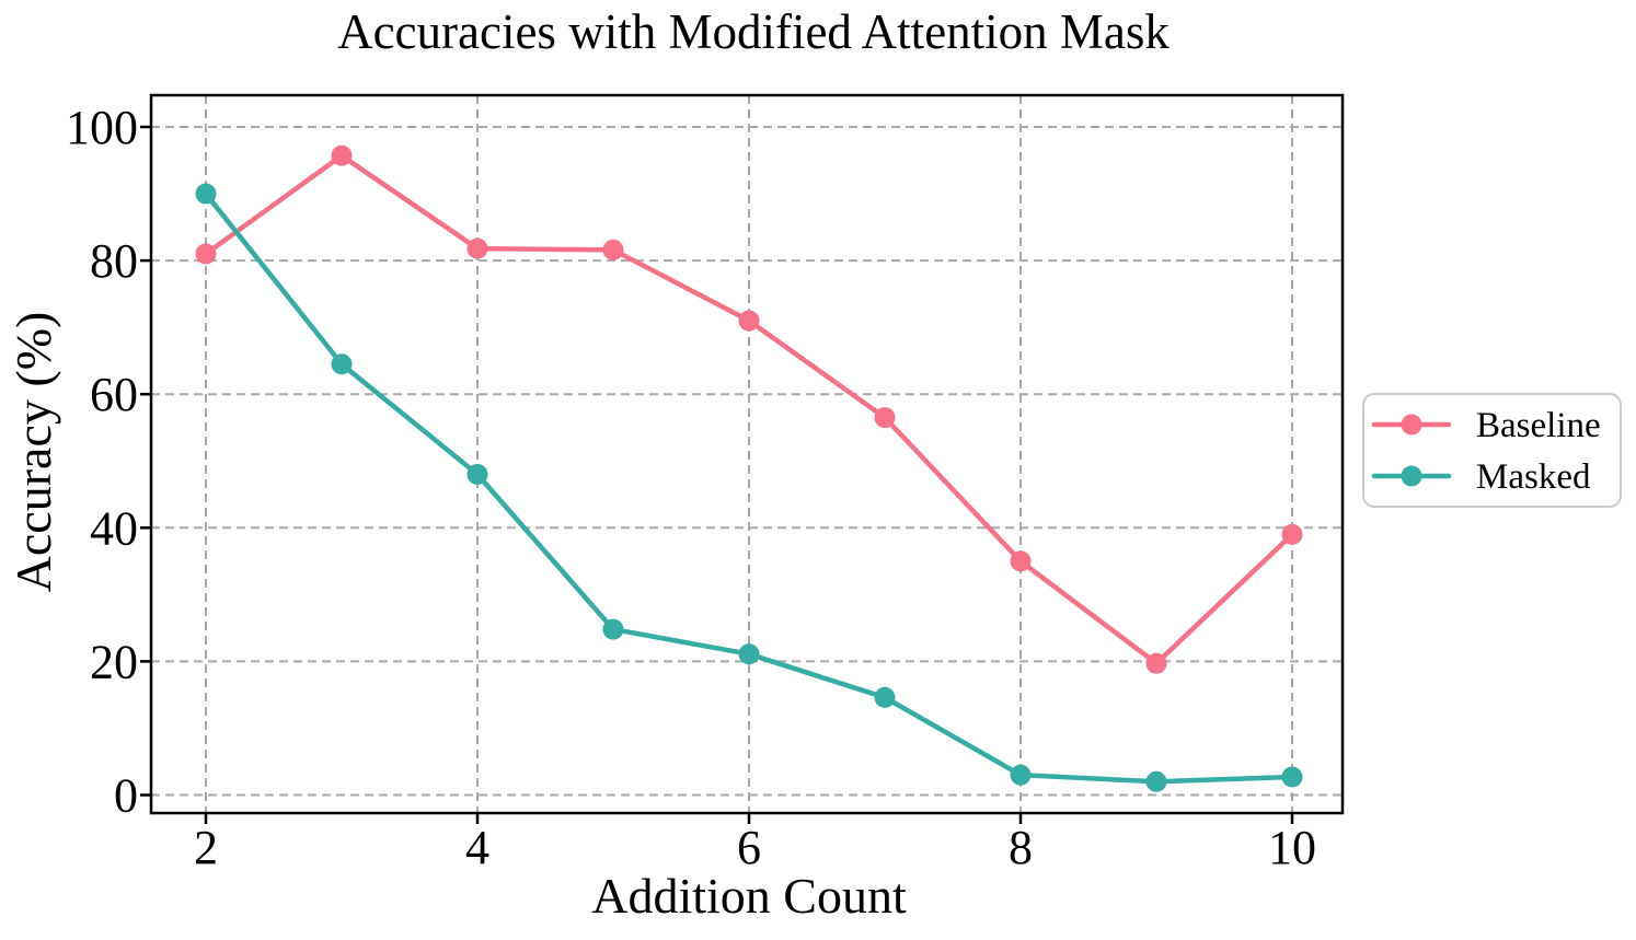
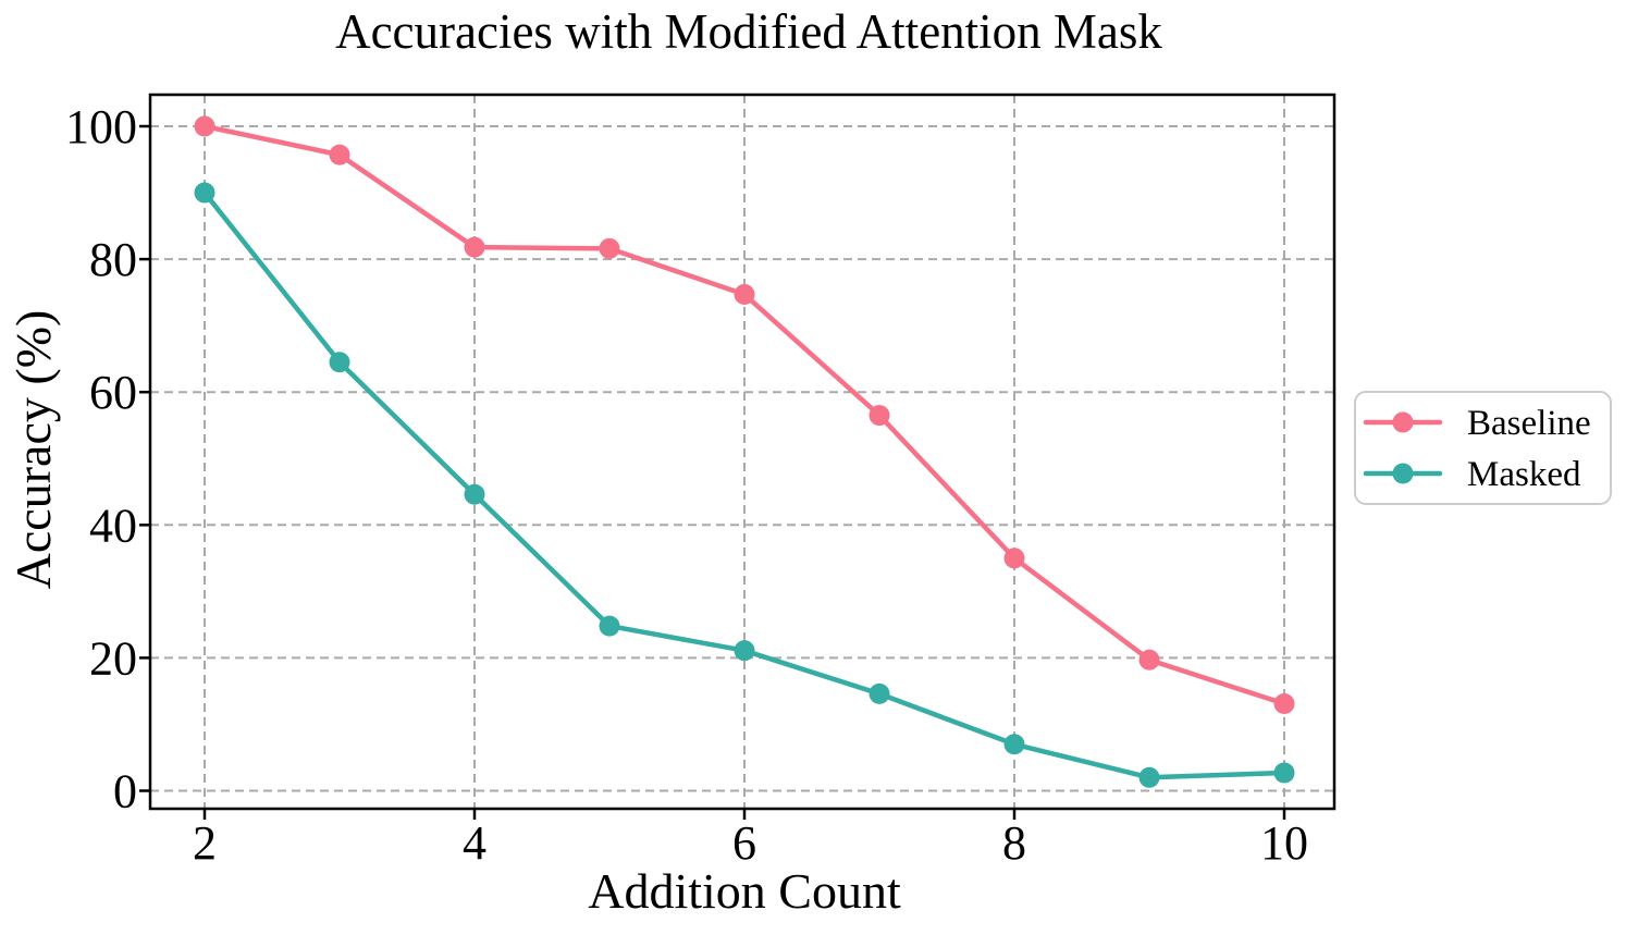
Baseline/2: 81 -> 100
Masked/4: 48 -> 45
Baseline/6: 71 -> 75
Masked/8: 3 -> 7
Baseline/10: 39 -> 13
